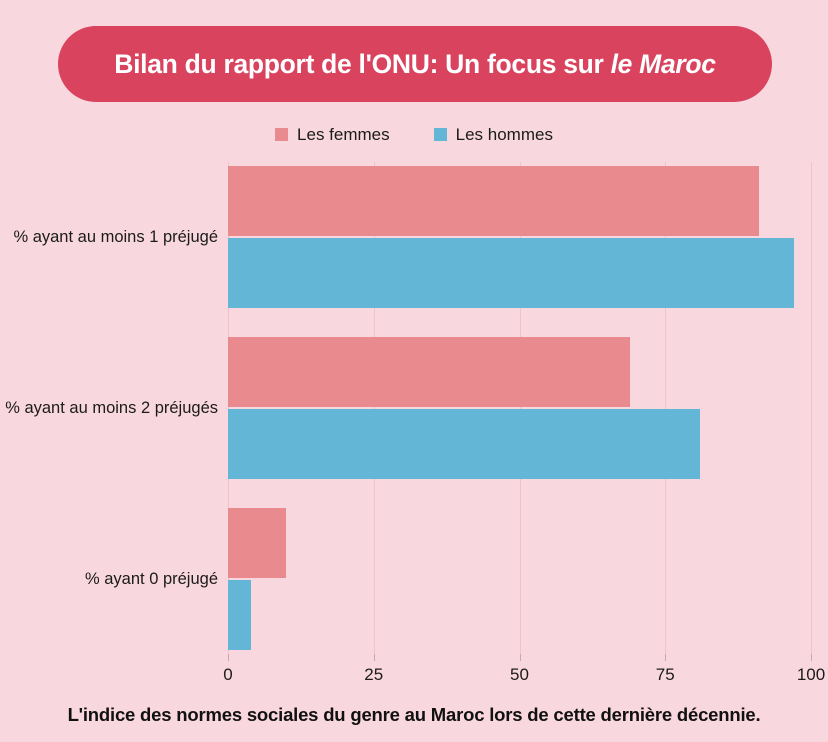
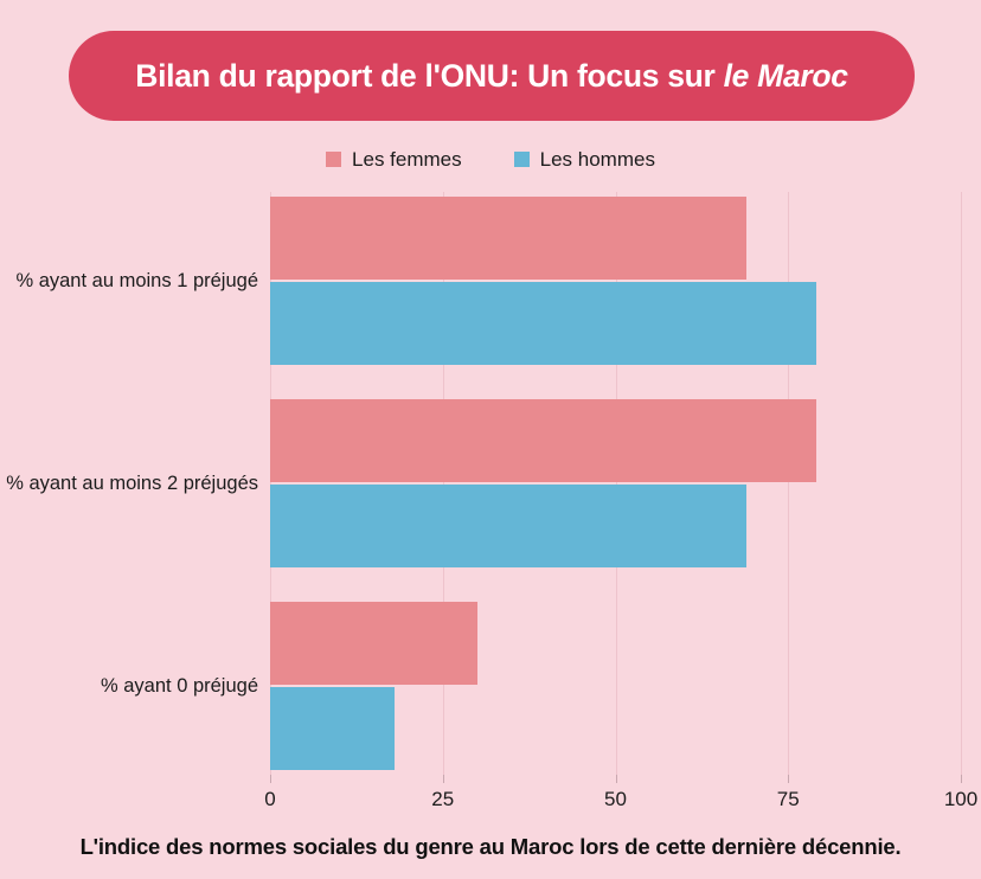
Les femmes/% ayant au moins 1 préjugé: 91 -> 69
Les hommes/% ayant au moins 1 préjugé: 97 -> 79
Les femmes/% ayant au moins 2 préjugés: 69 -> 79
Les hommes/% ayant au moins 2 préjugés: 81 -> 69
Les femmes/% ayant 0 préjugé: 10 -> 30
Les hommes/% ayant 0 préjugé: 4 -> 18
